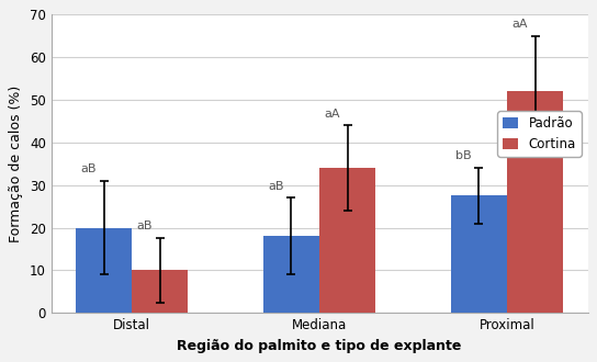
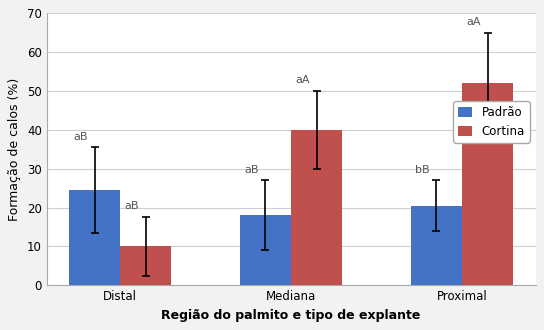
Padrão/Distal: 20.0 -> 24.5
Cortina/Mediana: 34 -> 40
Padrão/Proximal: 27.5 -> 20.5
